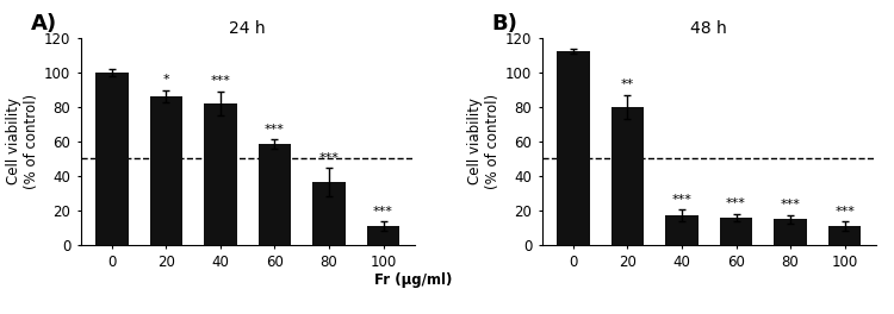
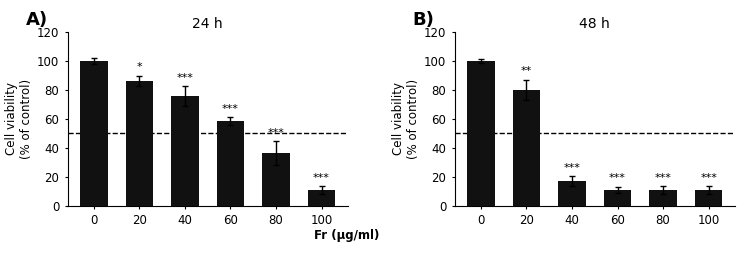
24 h/40: 82 -> 76
48 h/0: 112 -> 100
48 h/60: 16 -> 11
48 h/80: 15 -> 11
